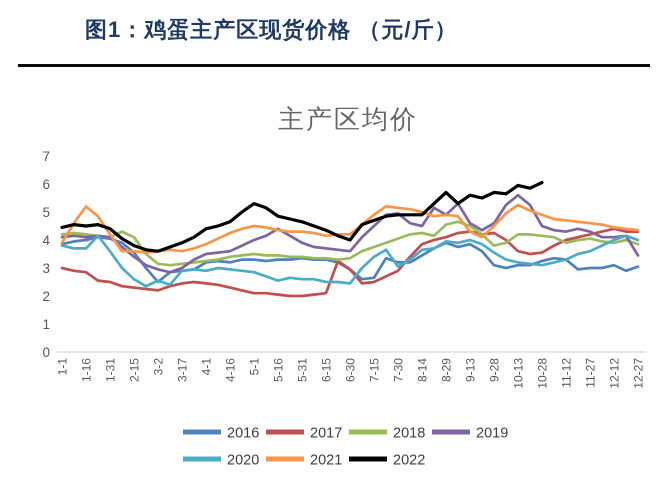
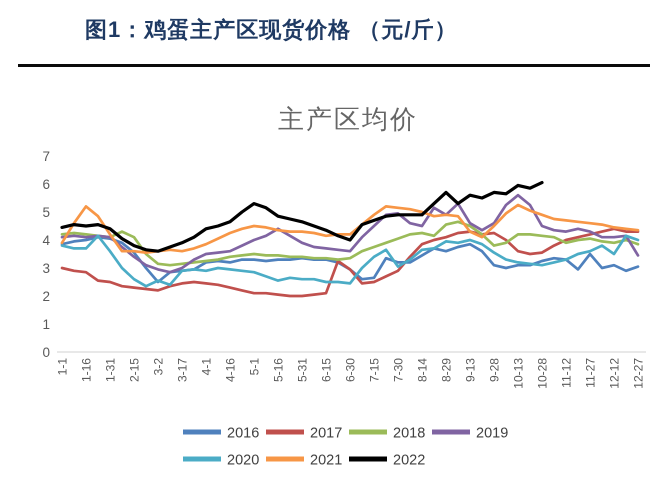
2016/8-29: 3.9 -> 3.6
2016/11-27: 3.0 -> 3.5
2020/12-12: 4.0 -> 3.5
